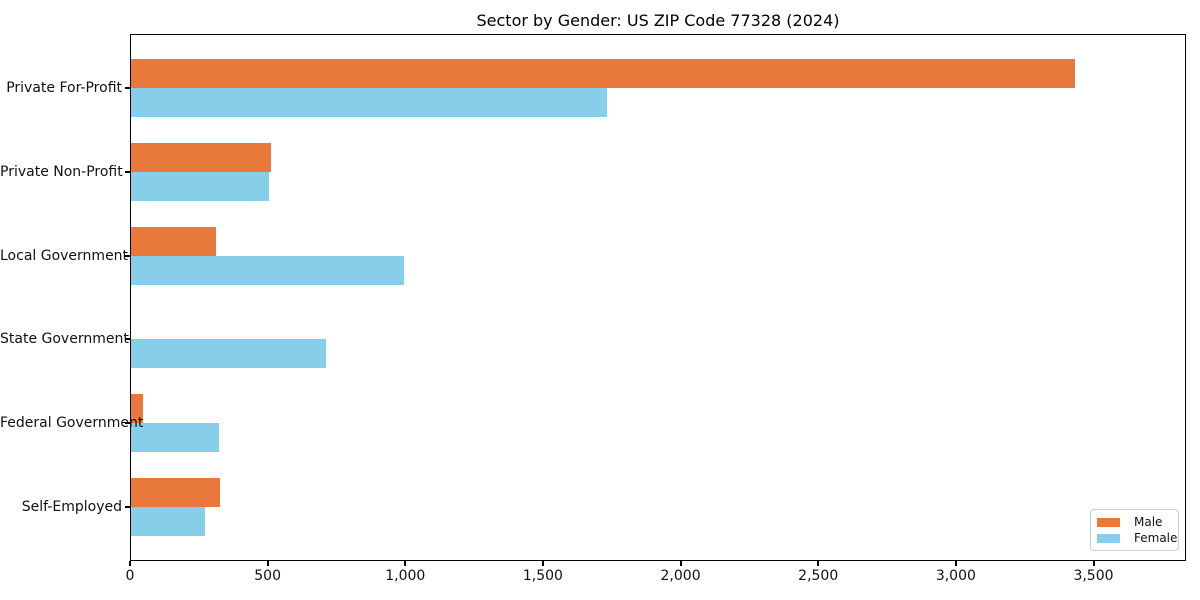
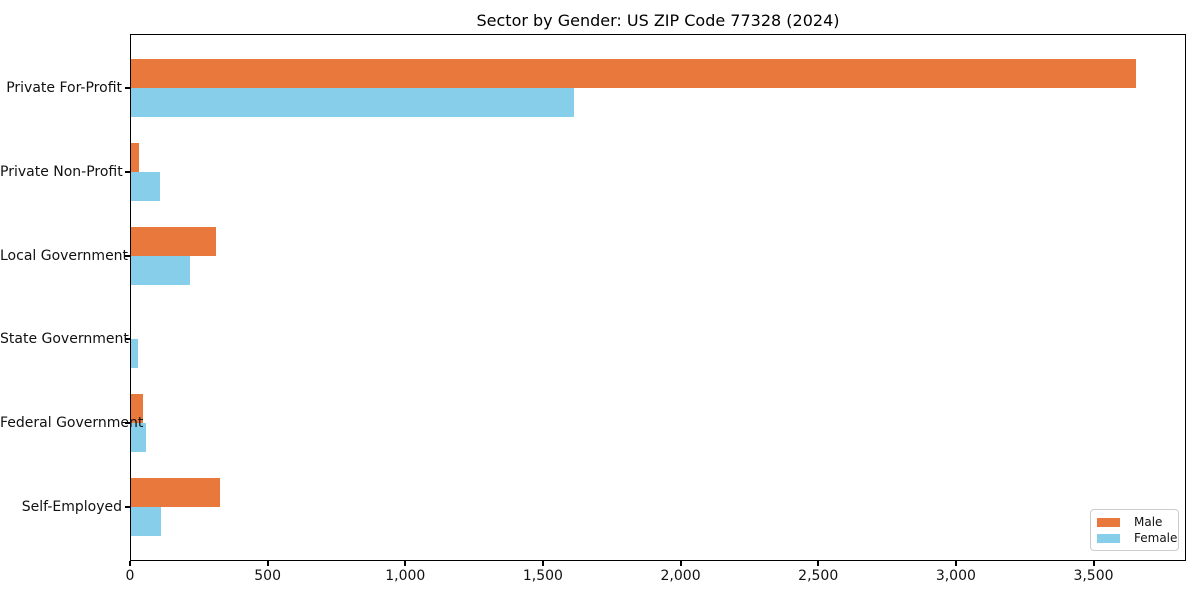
Male/Private For-Profit: 3430 -> 3650
Female/Private For-Profit: 1730 -> 1610
Male/Private Non-Profit: 510 -> 30
Female/Private Non-Profit: 500 -> 100
Female/Local Government: 990 -> 220
Female/State Government: 710 -> 20
Female/Federal Government: 320 -> 60
Female/Self-Employed: 270 -> 110
